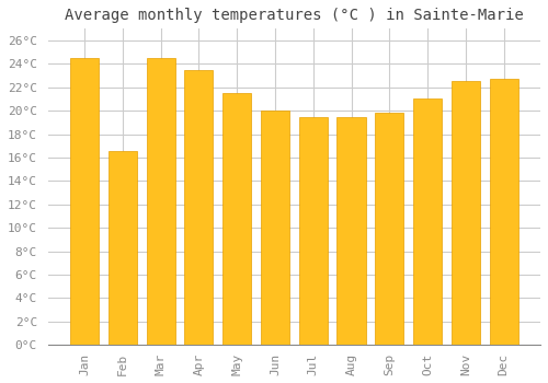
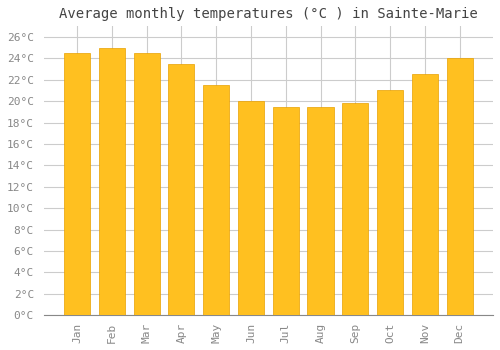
Feb: 16.6°C -> 25.0°C
Dec: 22.7°C -> 24.0°C
